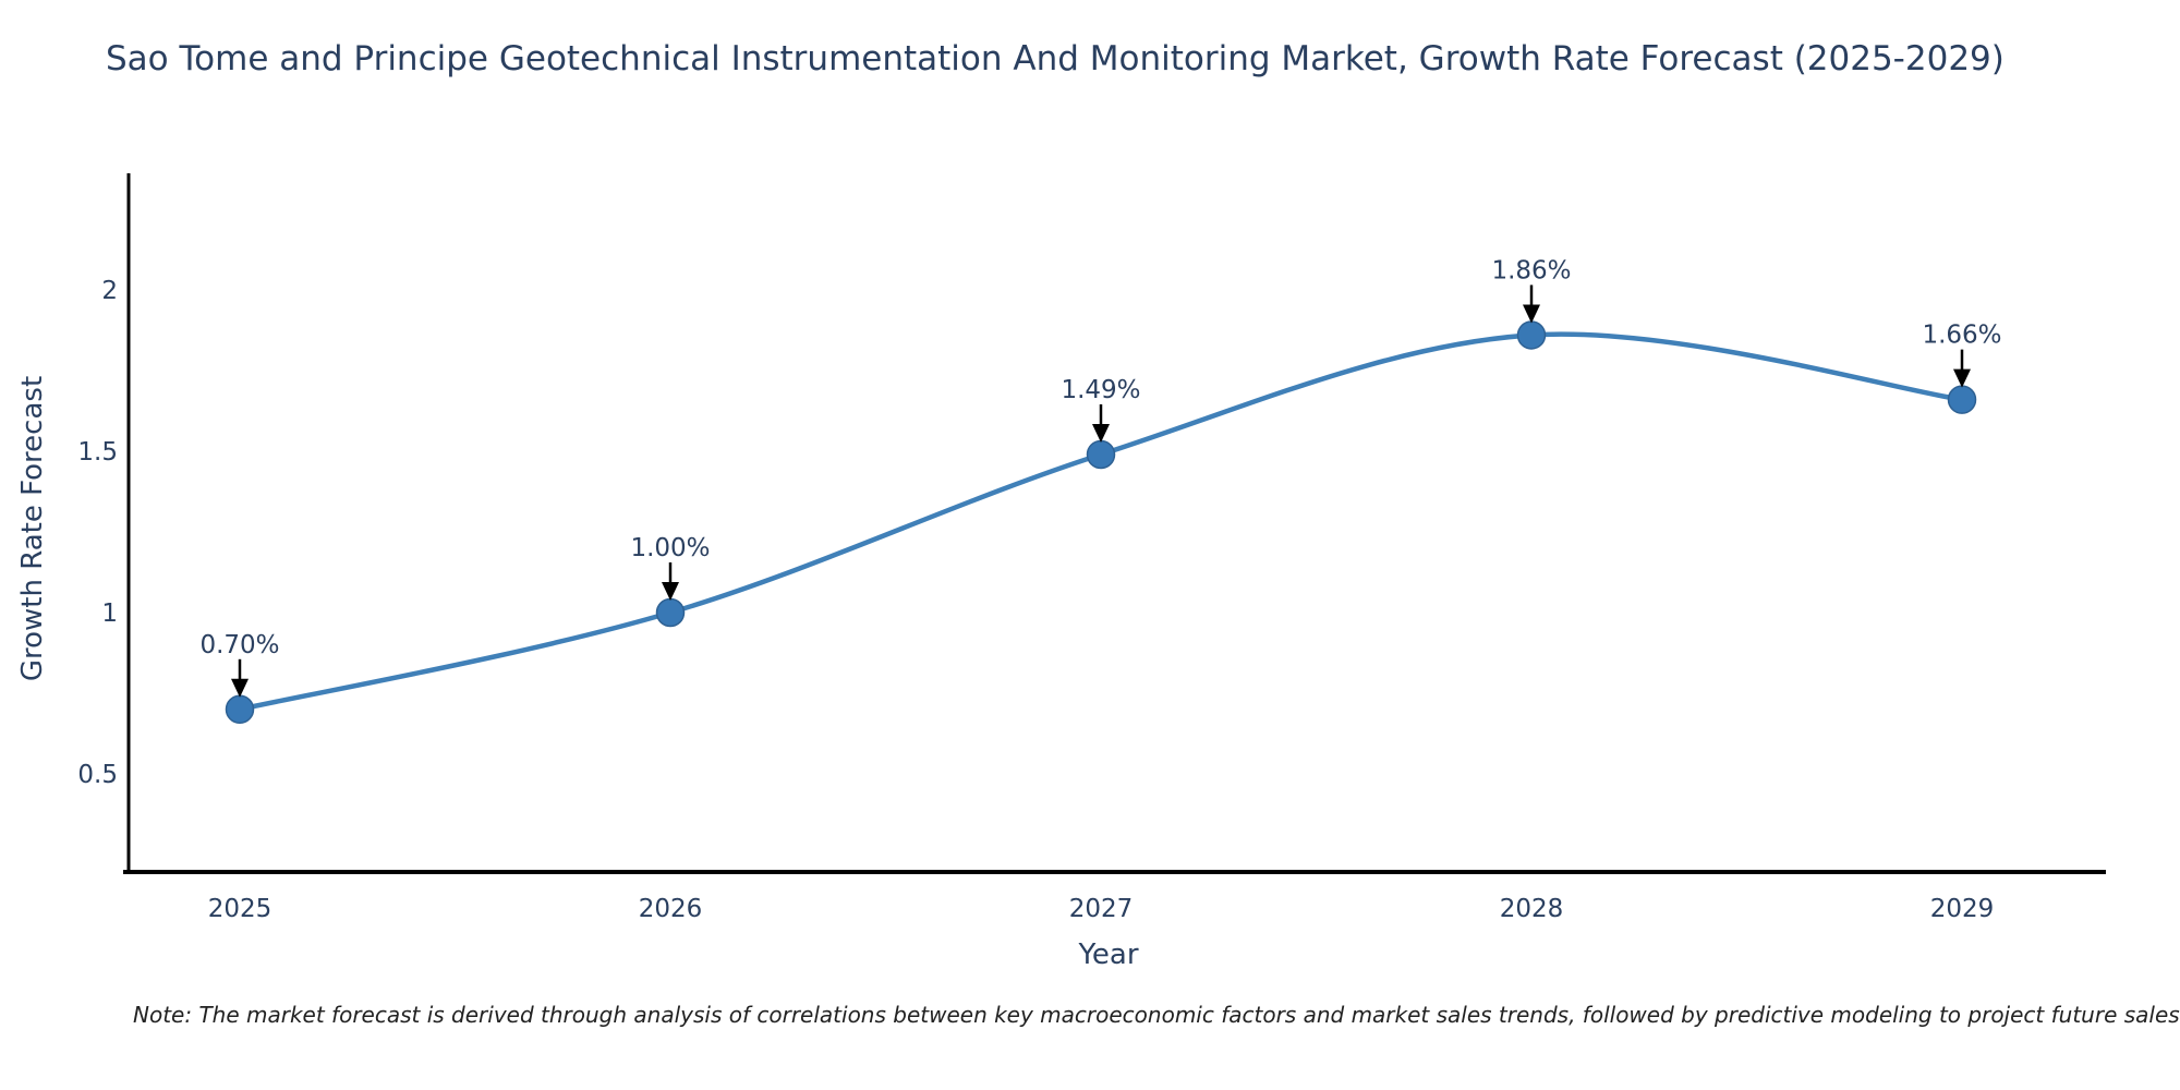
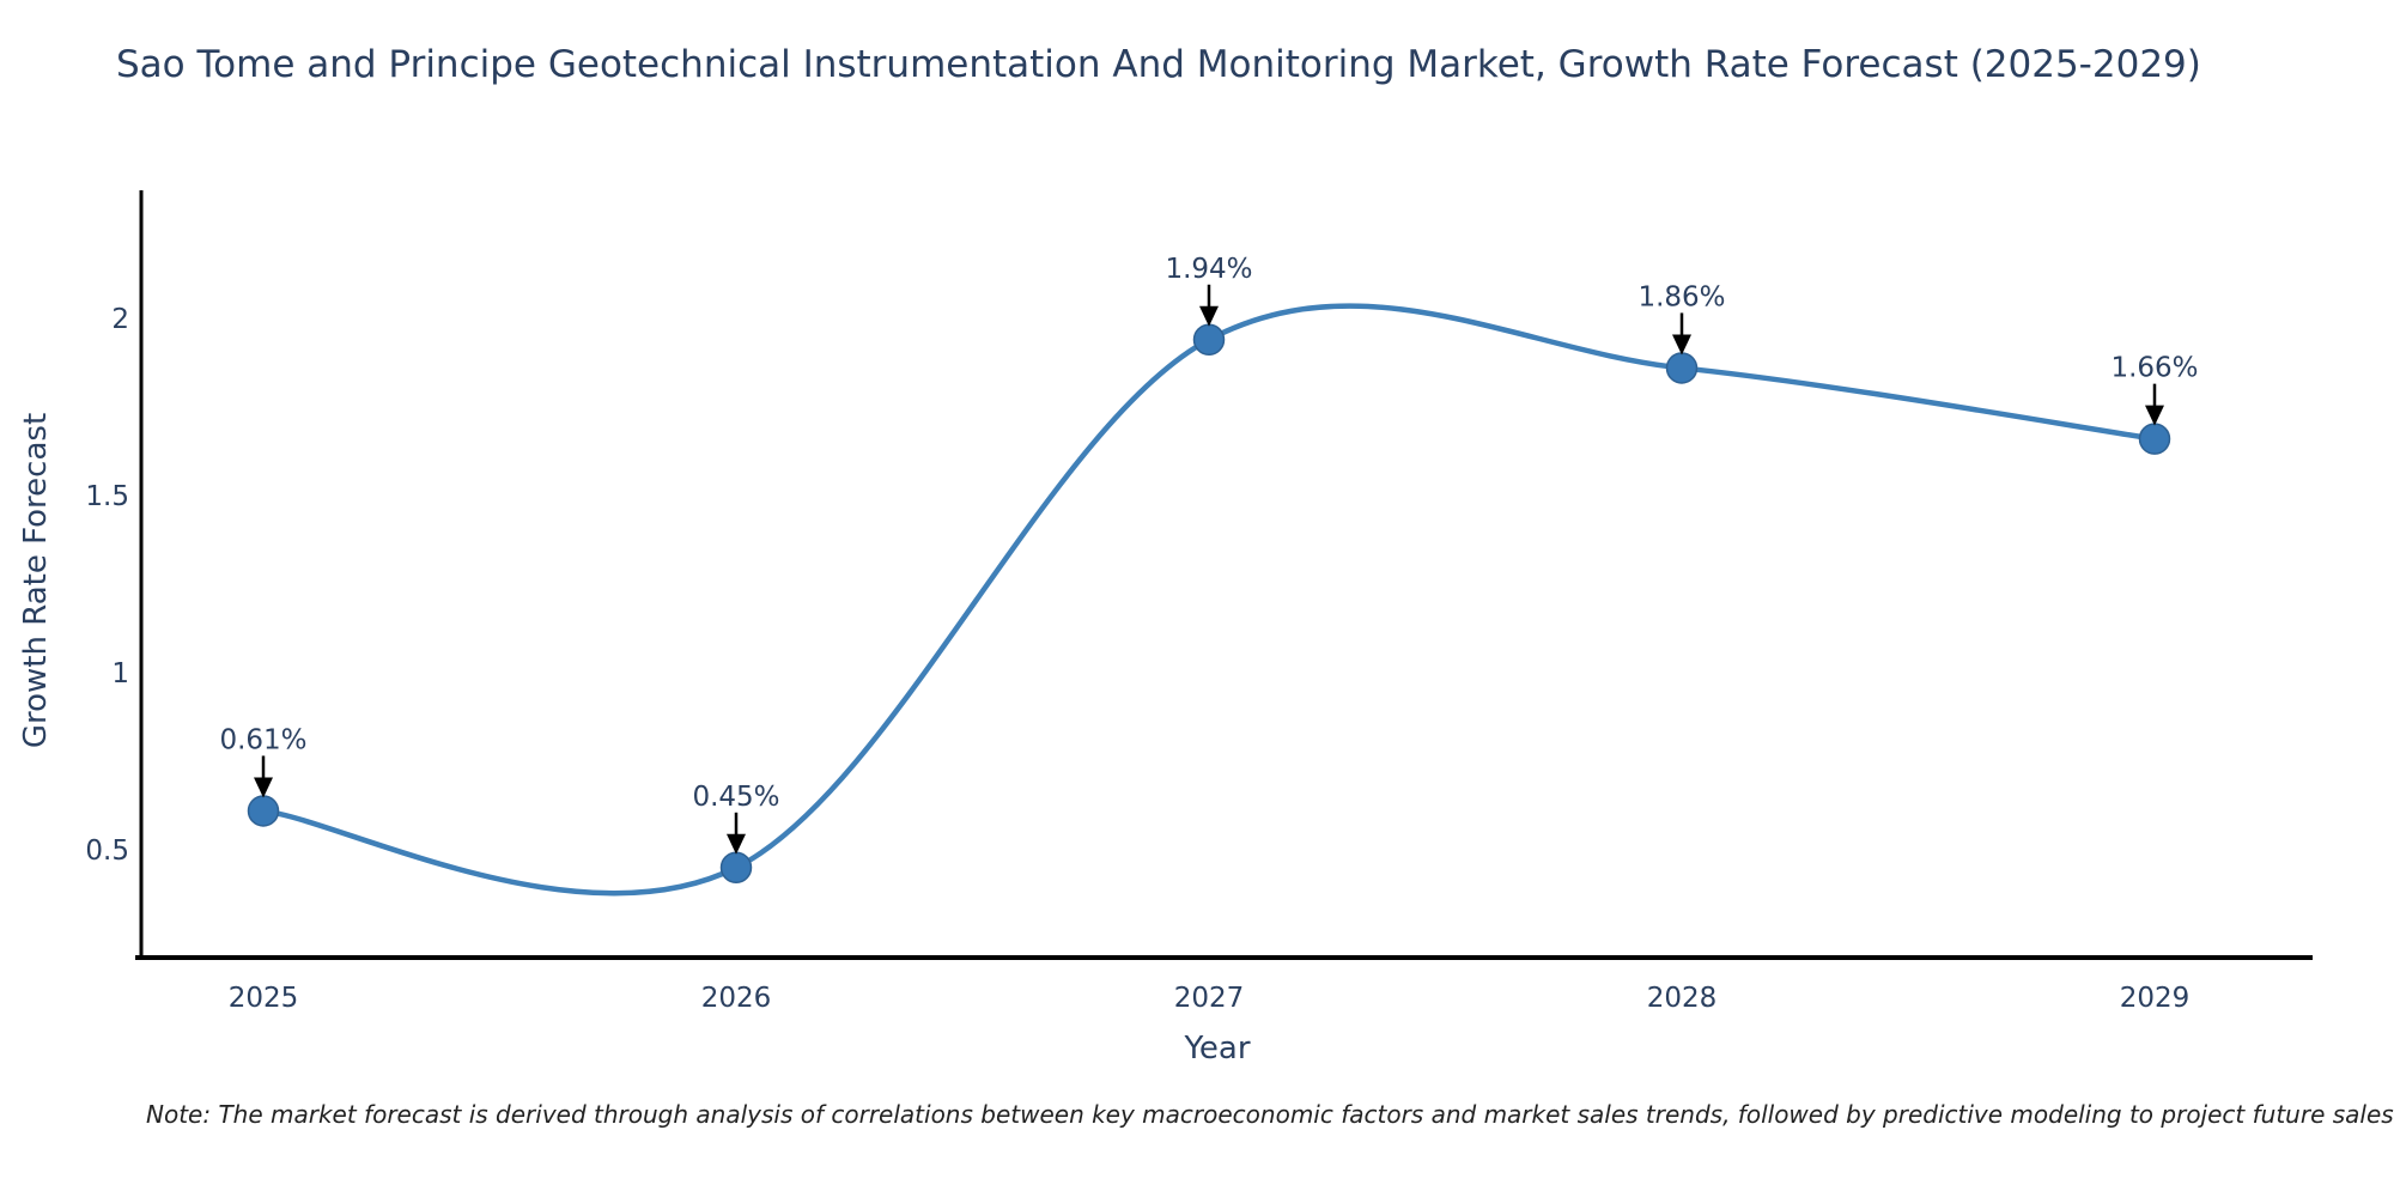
2025: 0.70% -> 0.61%
2026: 1.00% -> 0.45%
2027: 1.49% -> 1.94%
